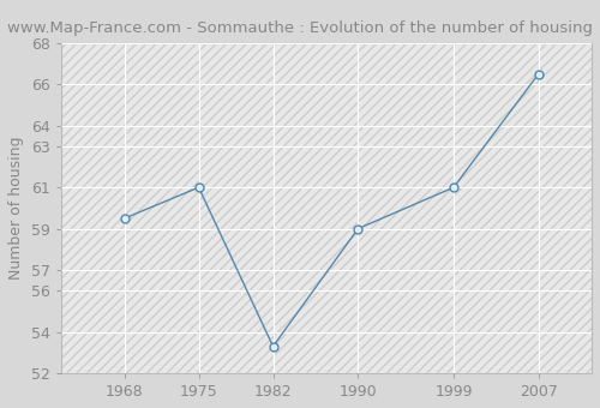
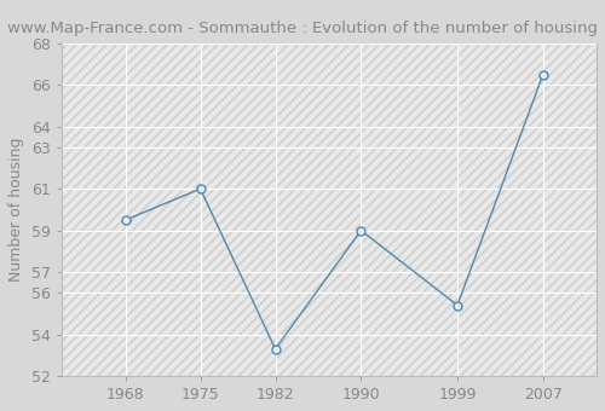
1999: 61.0 -> 55.4
